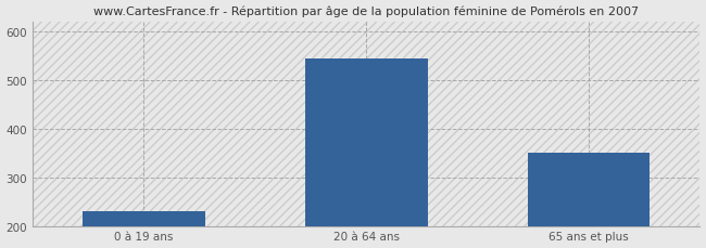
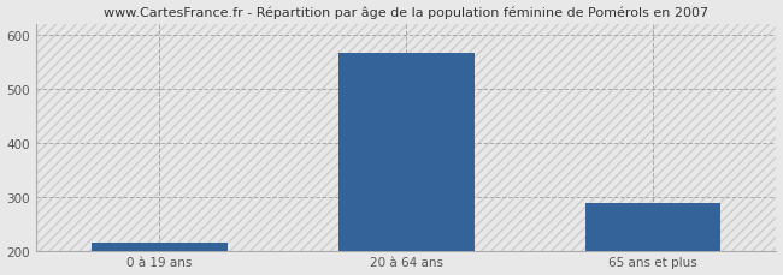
0 à 19 ans: 230 -> 215
20 à 64 ans: 545 -> 567
65 ans et plus: 350 -> 288
